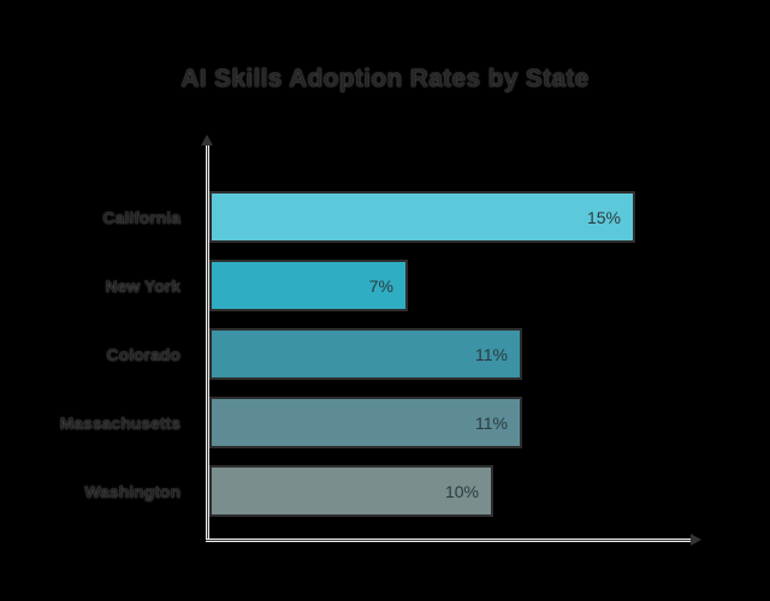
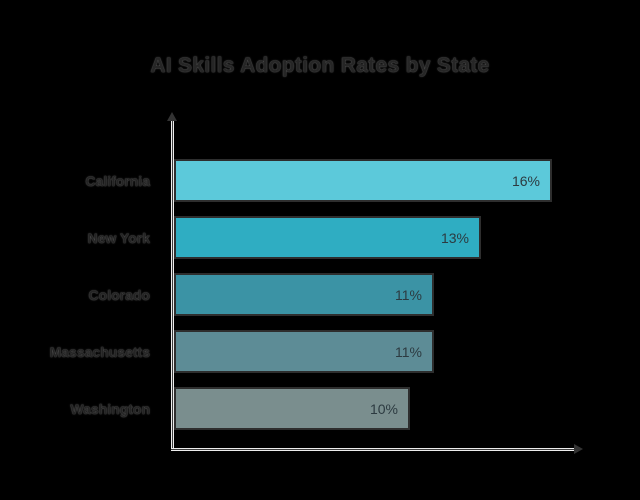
California: 15% -> 16%
New York: 7% -> 13%
